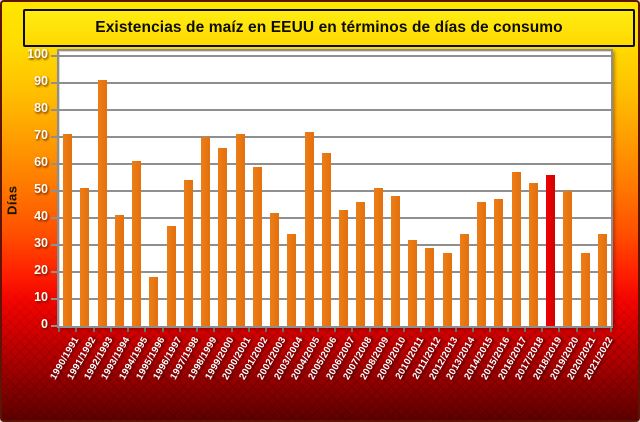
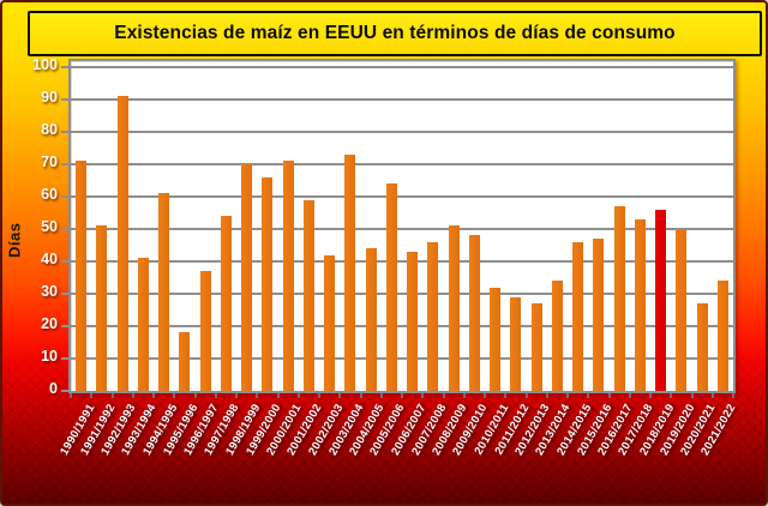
2003/2004: 34 -> 73
2004/2005: 72 -> 44
